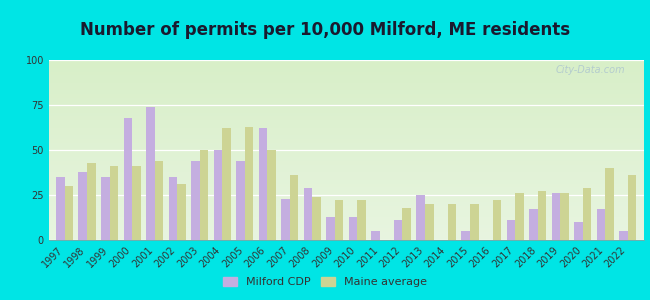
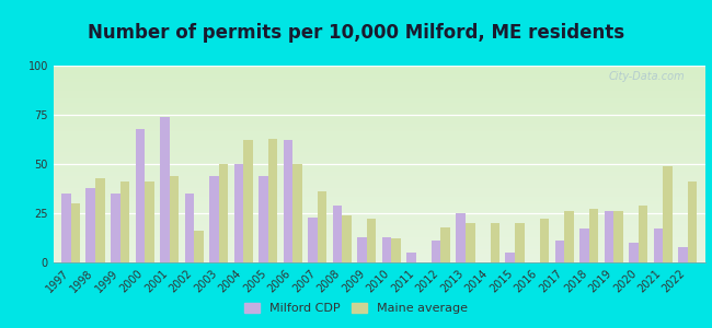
Maine average/2002: 31 -> 16
Maine average/2010: 22 -> 12
Maine average/2021: 40 -> 49
Milford CDP/2022: 5 -> 8
Maine average/2022: 36 -> 41
